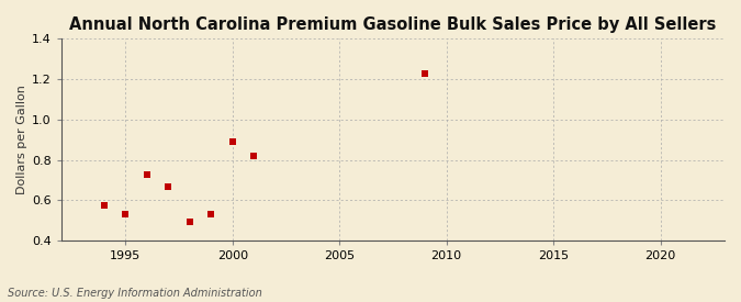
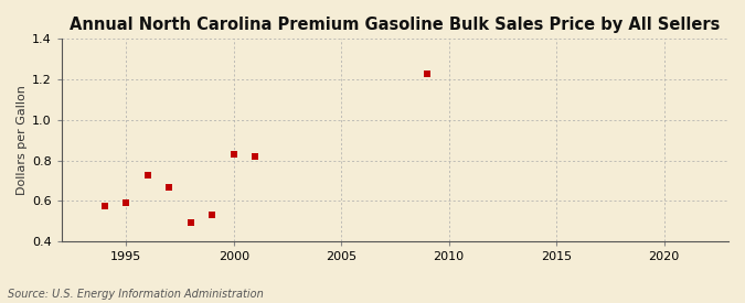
1995: 0.53 -> 0.59
2000: 0.89 -> 0.83
